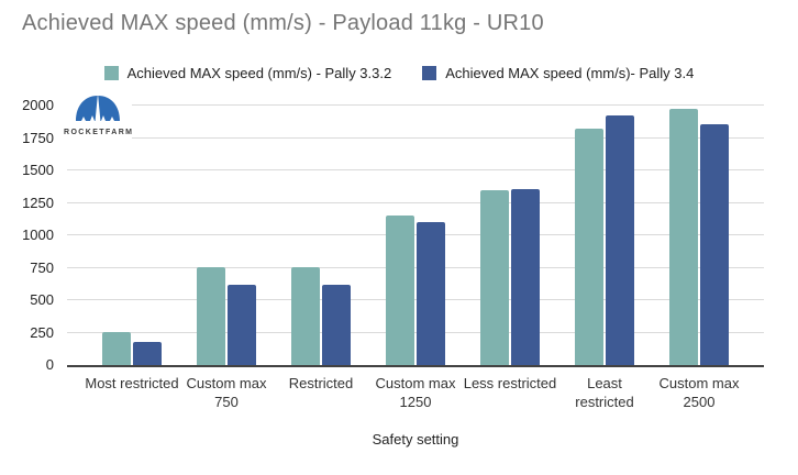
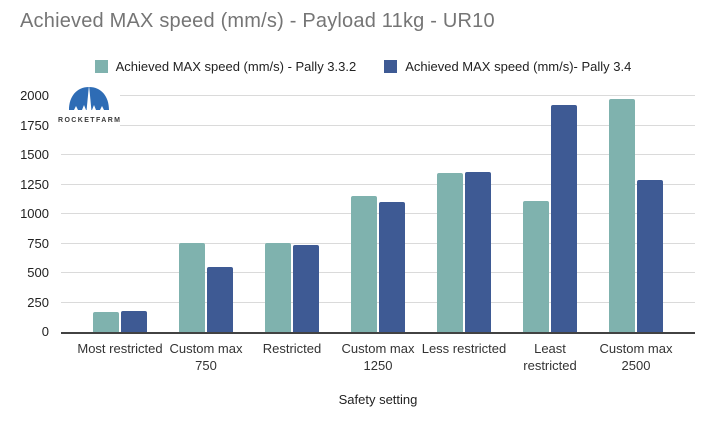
Achieved MAX speed (mm/s) - Pally 3.3.2/Most restricted: 250 -> 170
Achieved MAX speed (mm/s)- Pally 3.4/Custom max 750: 620 -> 550
Achieved MAX speed (mm/s)- Pally 3.4/Restricted: 620 -> 740
Achieved MAX speed (mm/s) - Pally 3.3.2/Least restricted: 1820 -> 1110
Achieved MAX speed (mm/s)- Pally 3.4/Custom max 2500: 1860 -> 1290
